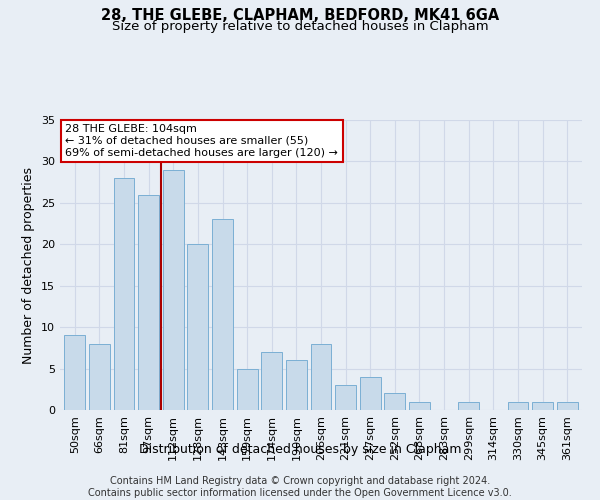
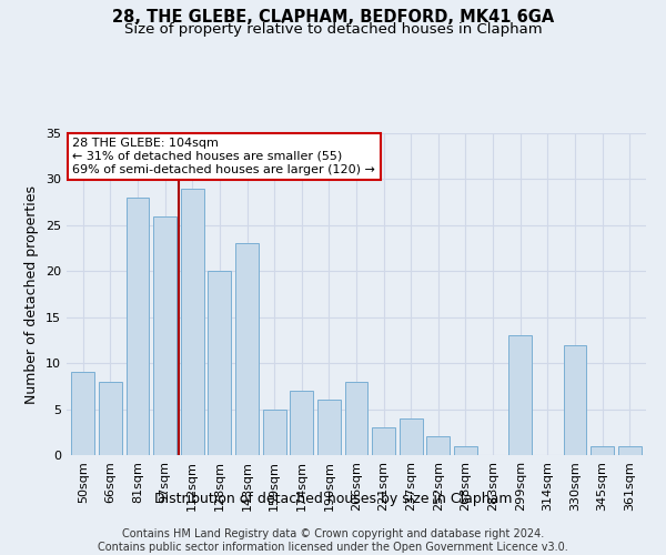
299sqm: 1 -> 13
330sqm: 1 -> 12
